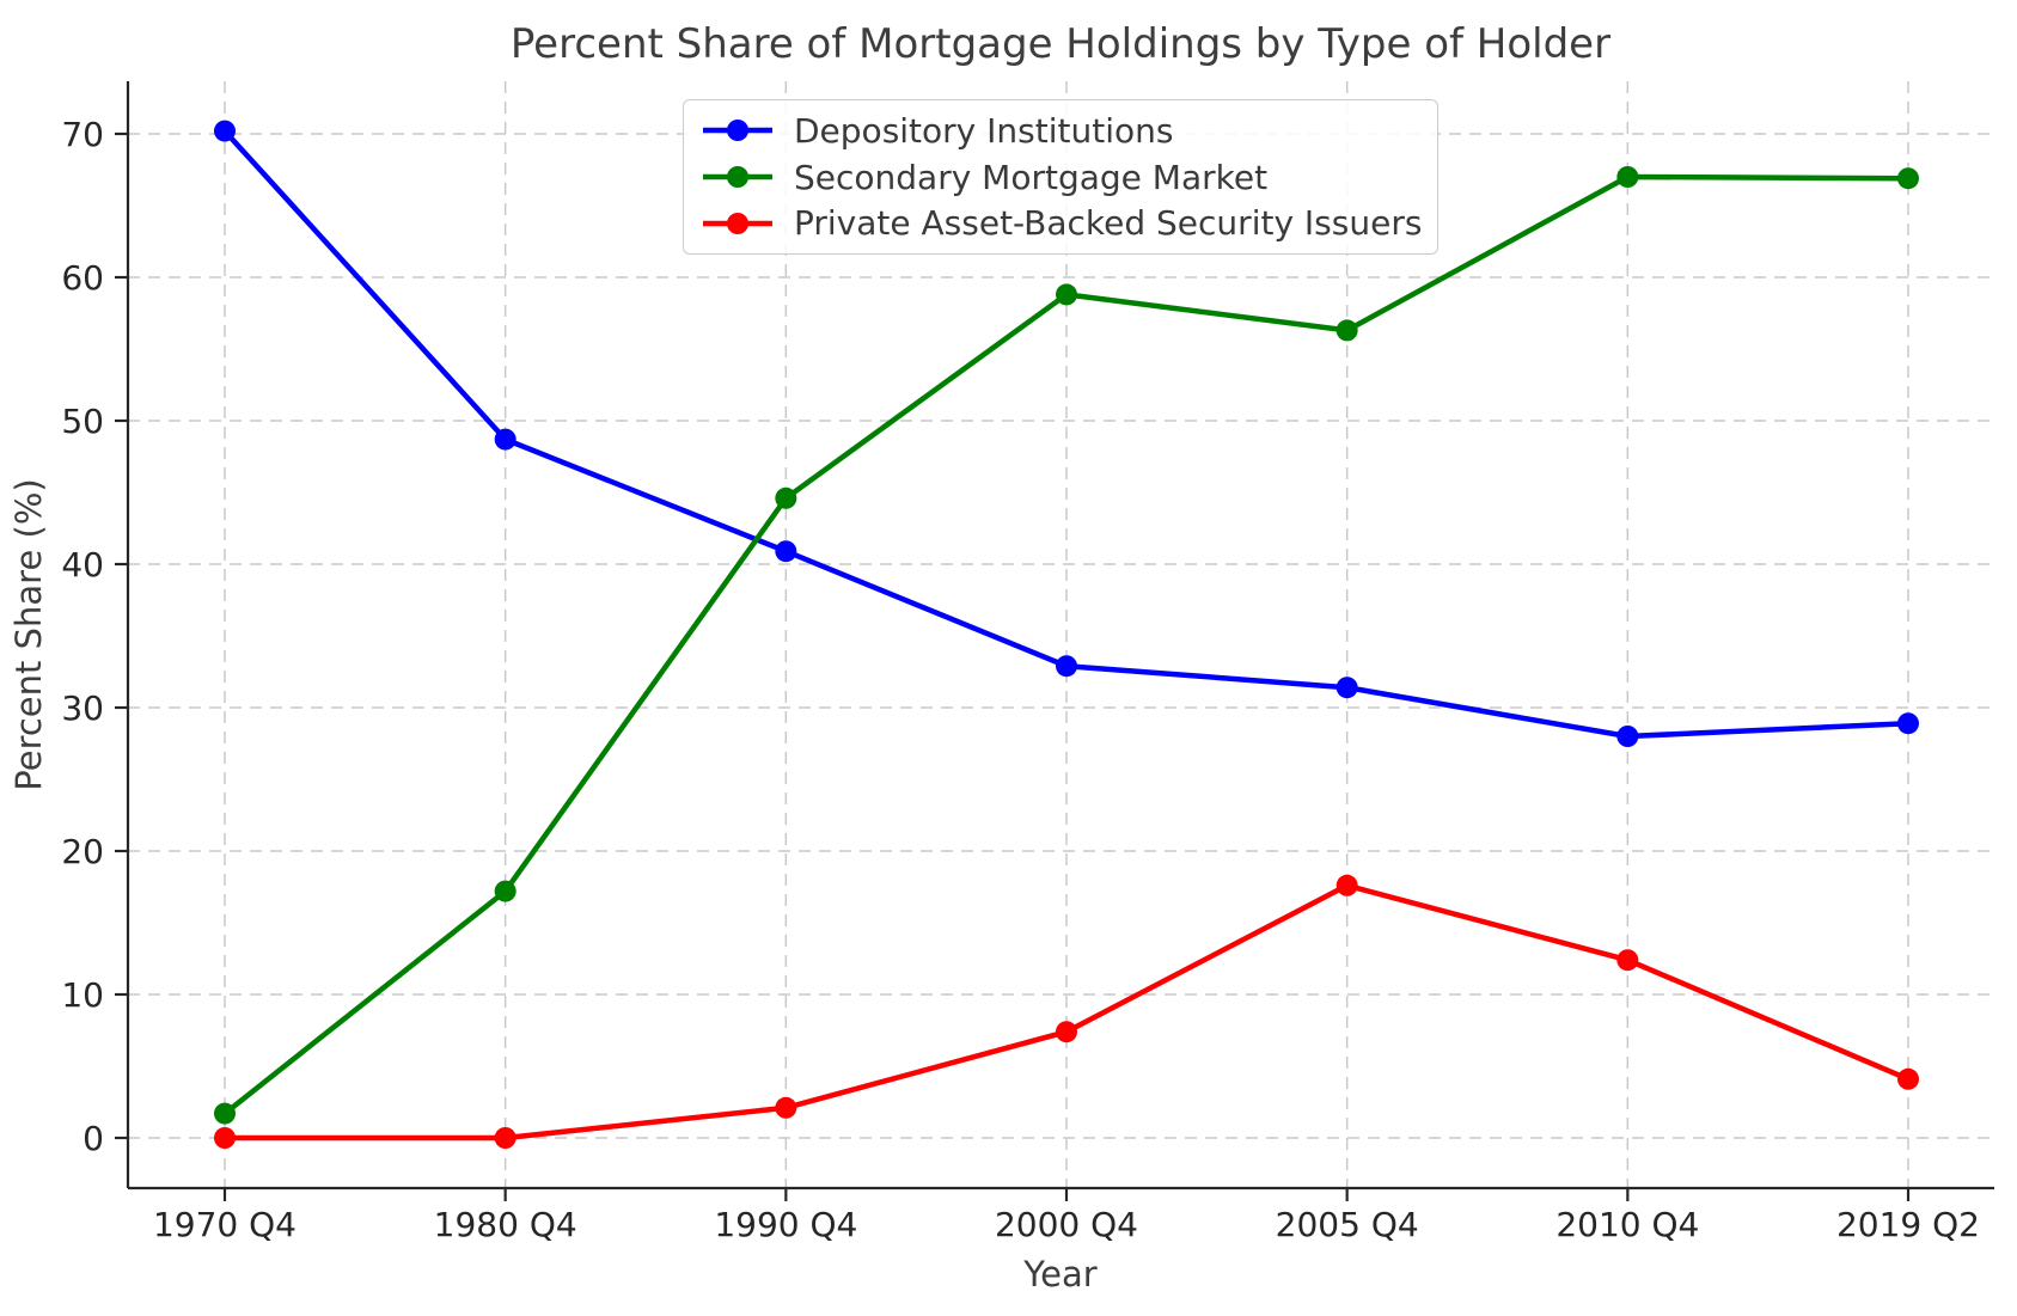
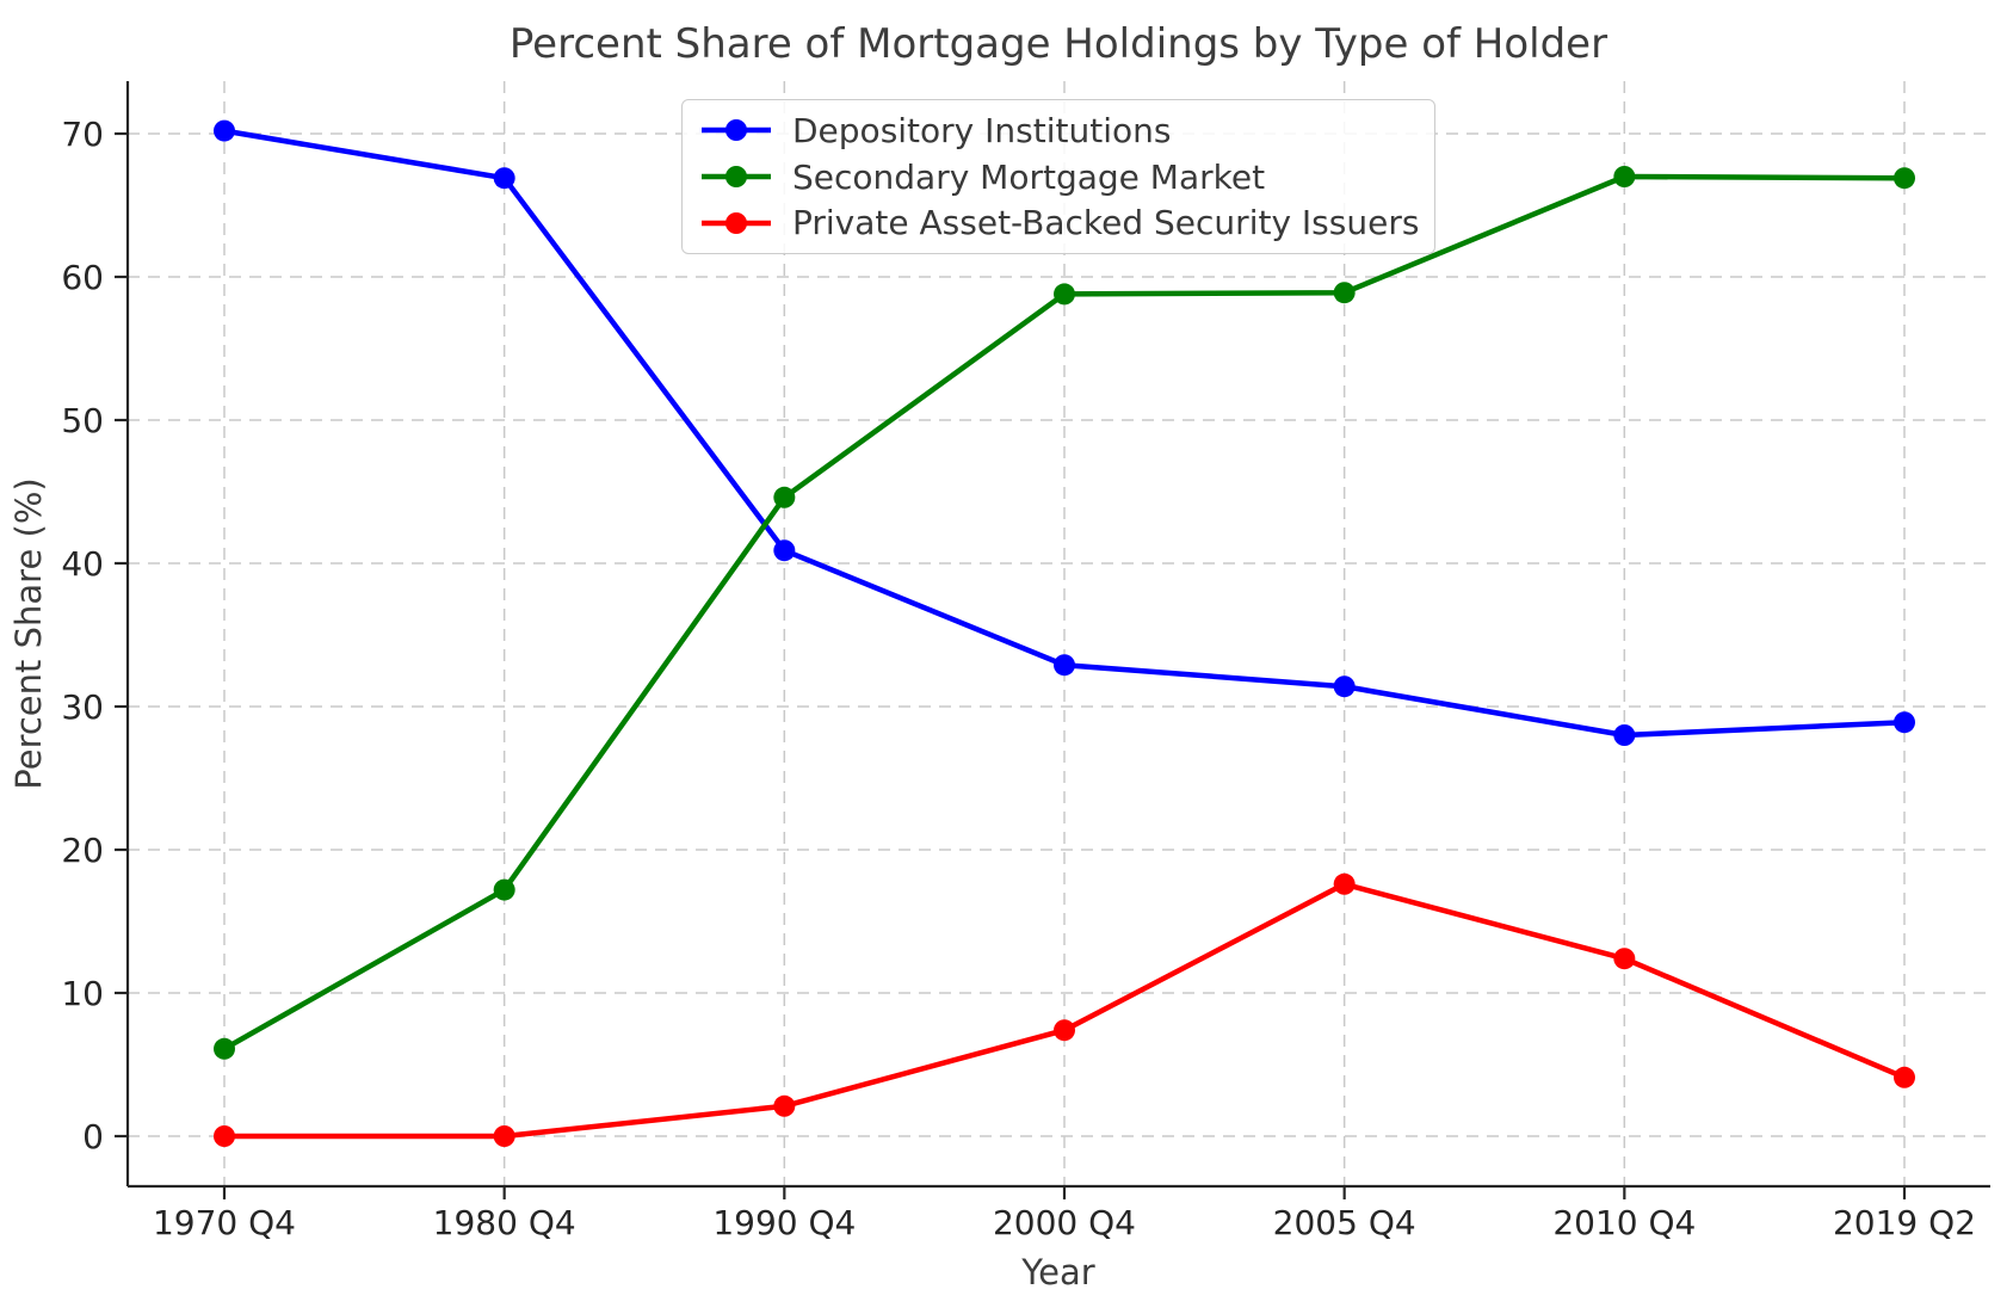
Secondary Mortgage Market/1970 Q4: 1.7 -> 6.1
Depository Institutions/1980 Q4: 48.7 -> 66.9
Secondary Mortgage Market/2005 Q4: 56.3 -> 58.9
